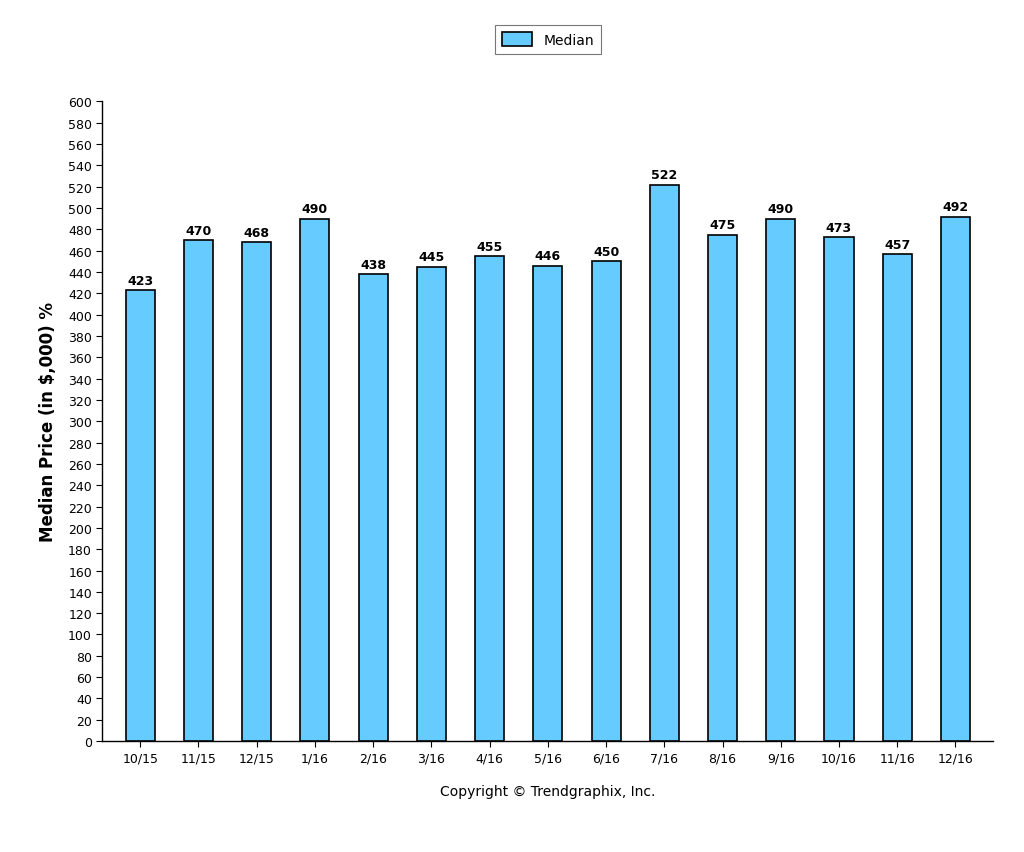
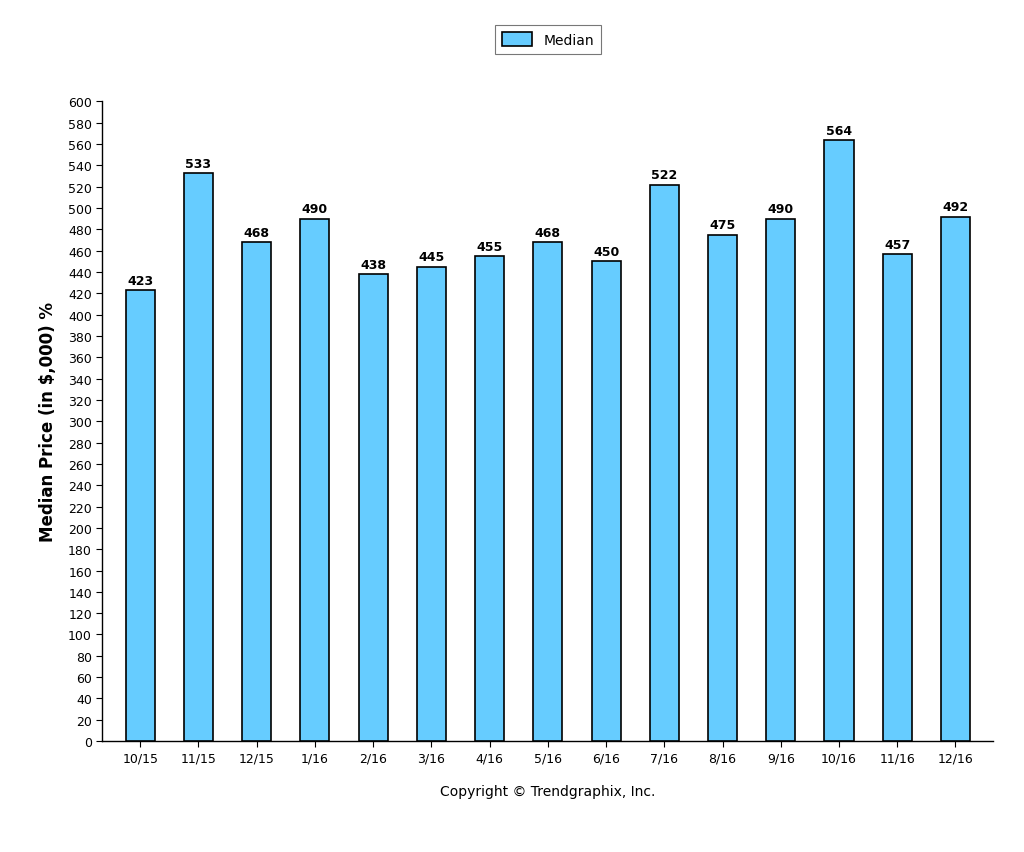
11/15: 470 -> 533
5/16: 446 -> 468
10/16: 473 -> 564
